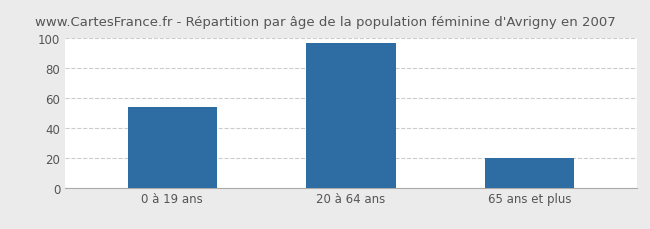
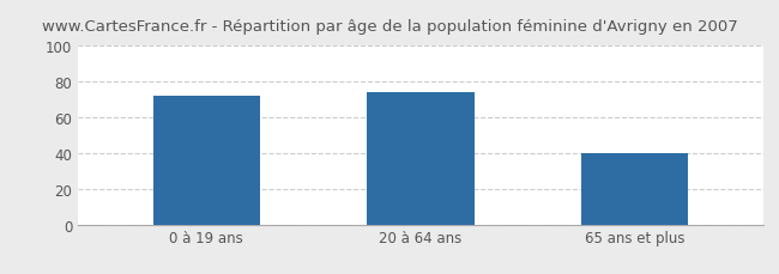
0 à 19 ans: 54 -> 72
20 à 64 ans: 97 -> 74
65 ans et plus: 20 -> 40
